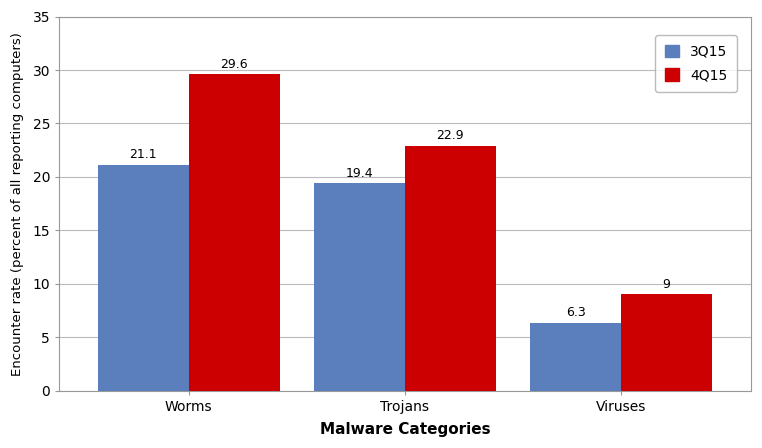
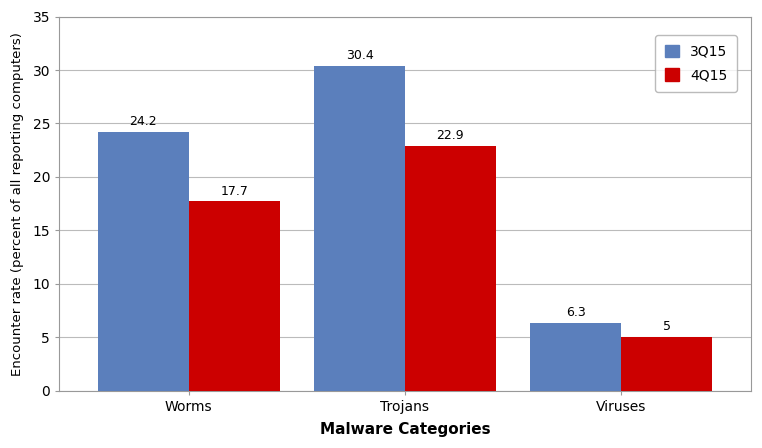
3Q15/Worms: 21.1 -> 24.2
4Q15/Worms: 29.6 -> 17.7
3Q15/Trojans: 19.4 -> 30.4
4Q15/Viruses: 9 -> 5
